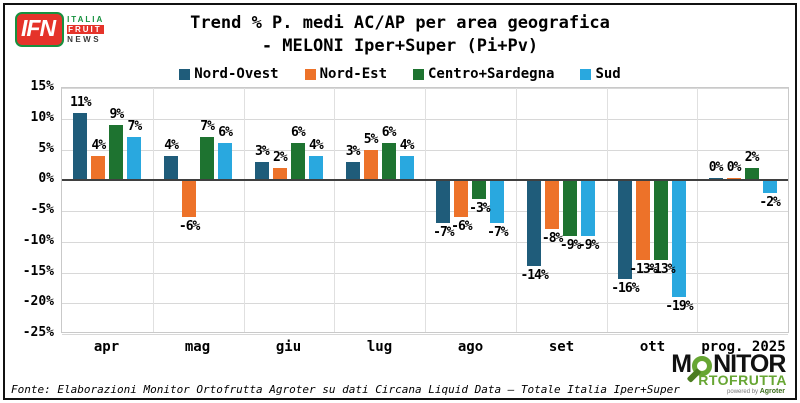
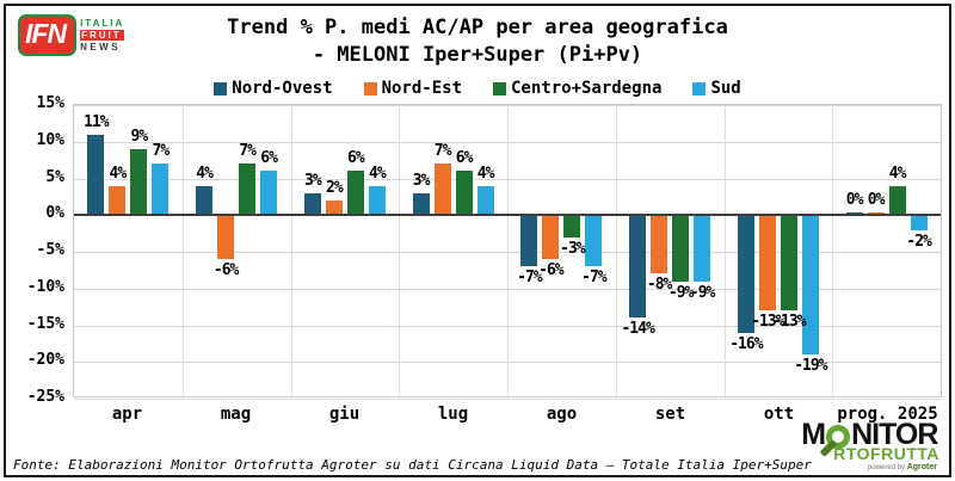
Nord-Est/lug: 5% -> 7%
Centro+Sardegna/prog. 2025: 2% -> 4%
